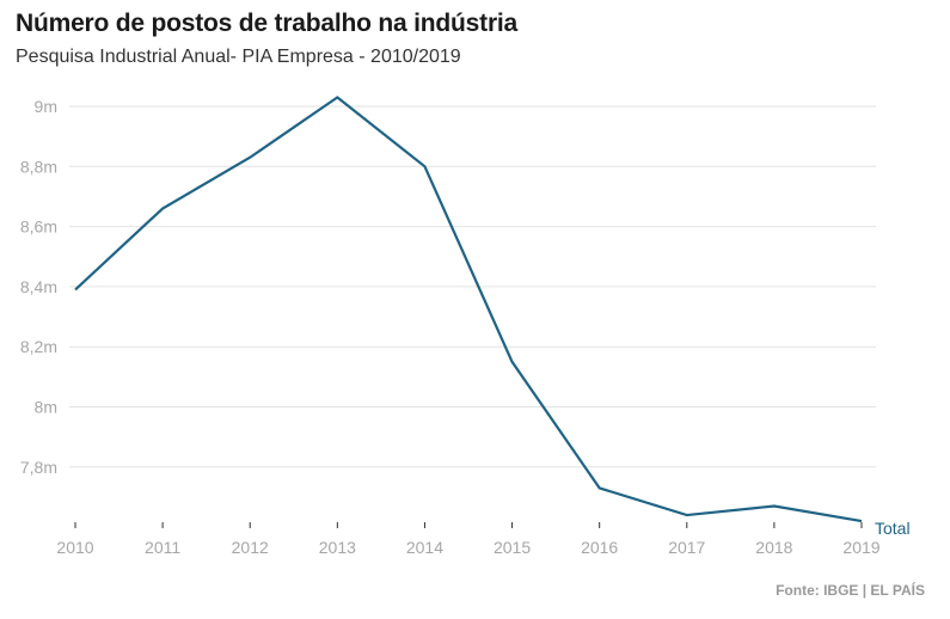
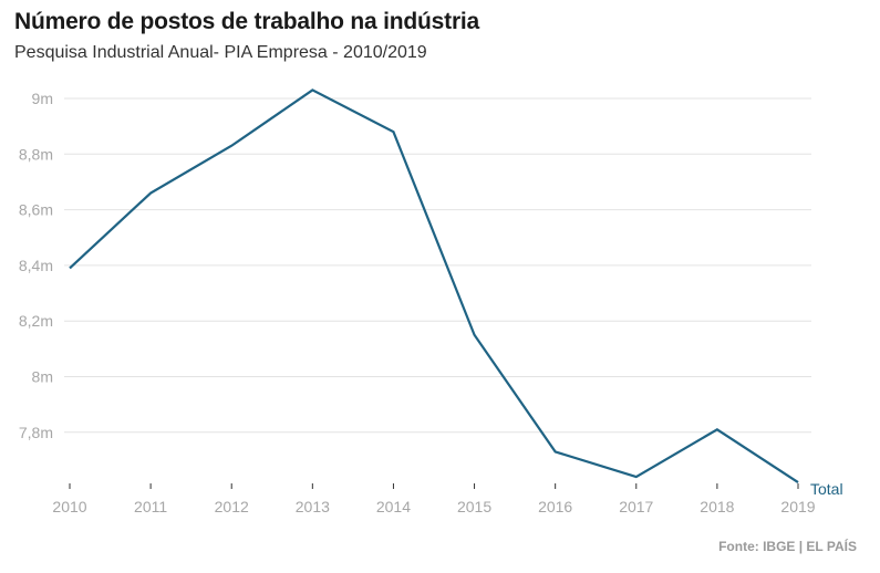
2014: 8,80m -> 8,88m
2018: 7,67m -> 7,81m
